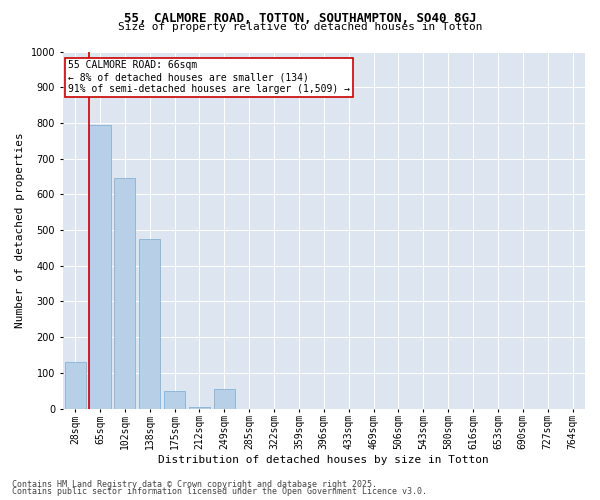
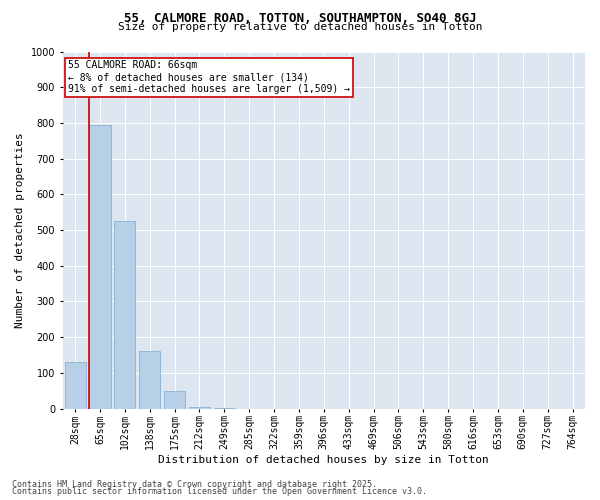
102sqm: 645 -> 525
138sqm: 475 -> 160
249sqm: 55 -> 2
